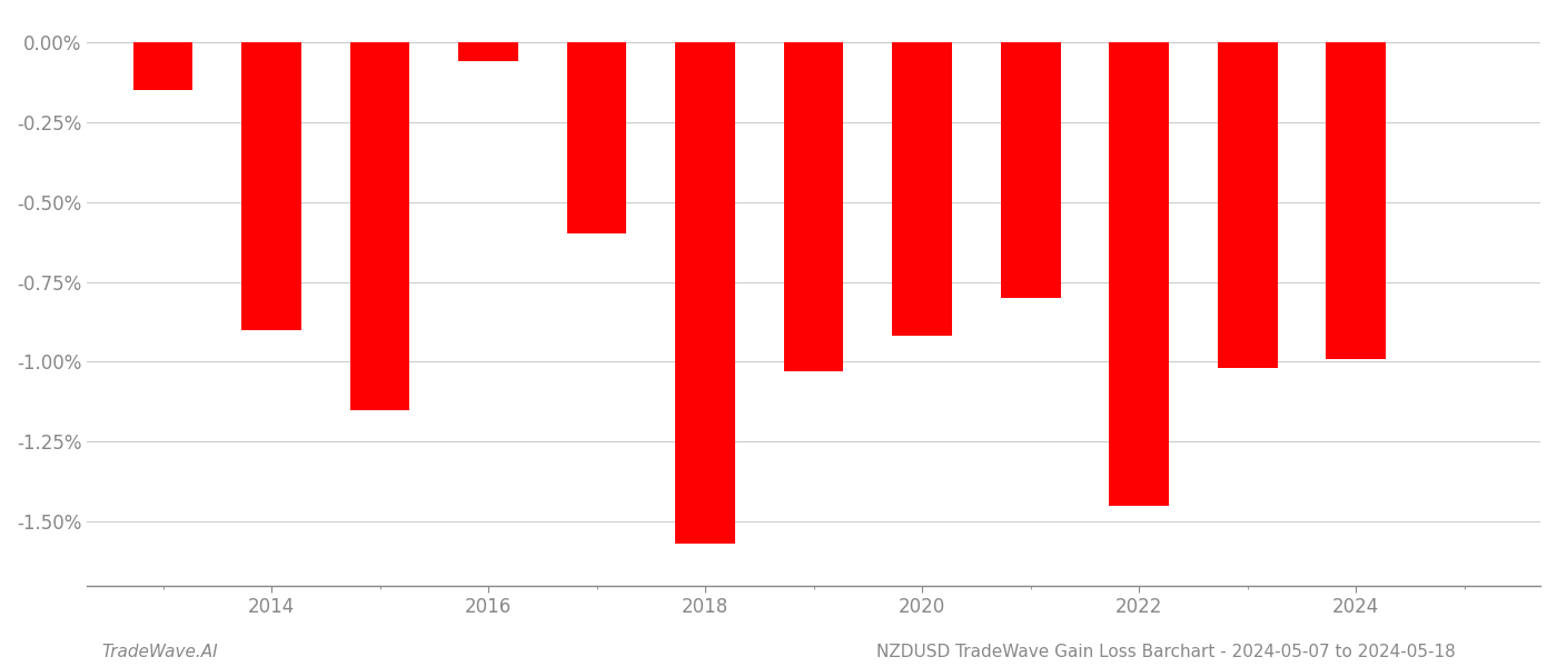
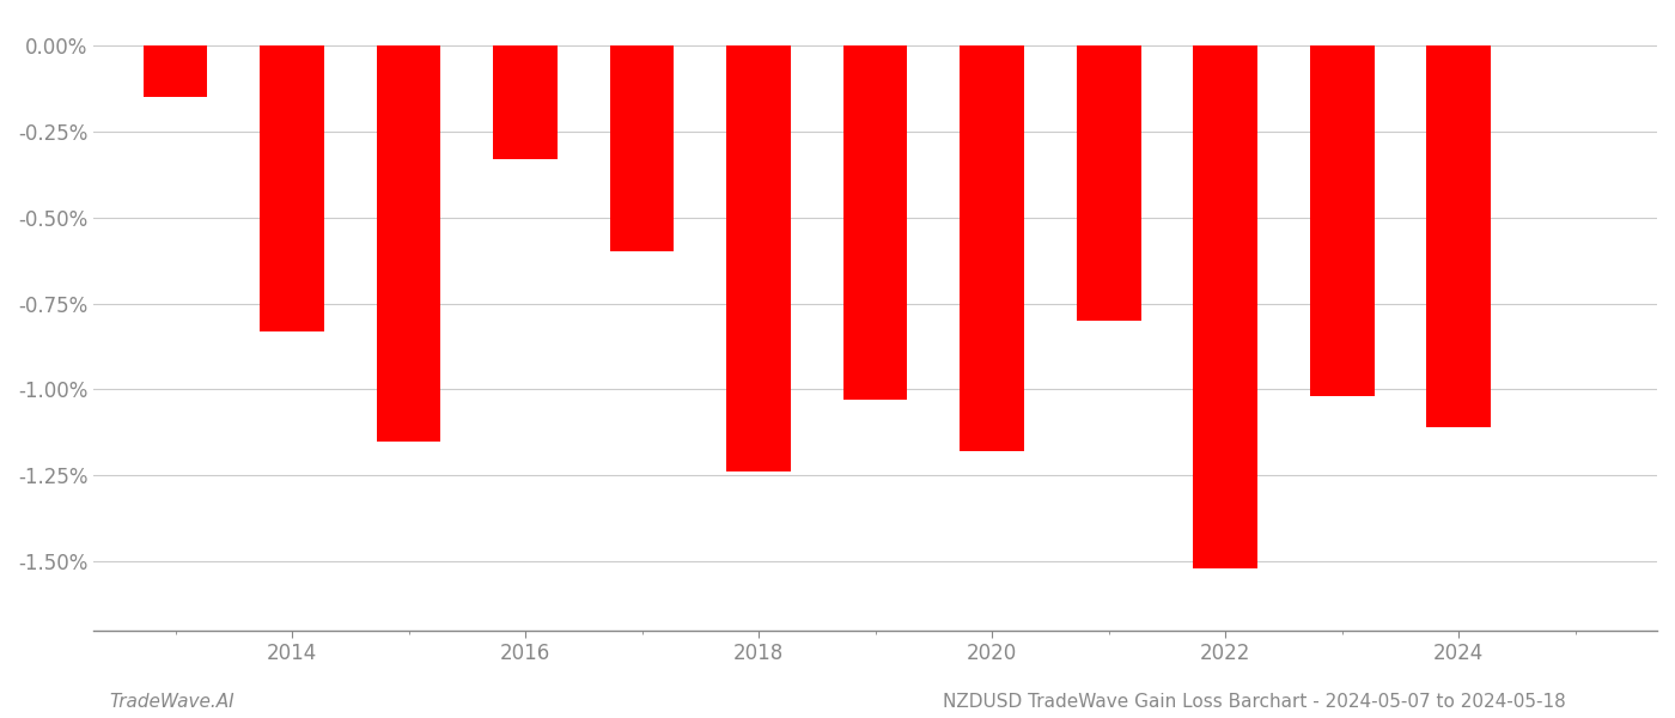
2014: -0.90% -> -0.83%
2016: -0.06% -> -0.33%
2018: -1.57% -> -1.24%
2020: -0.92% -> -1.18%
2022: -1.45% -> -1.52%
2024: -0.99% -> -1.11%
